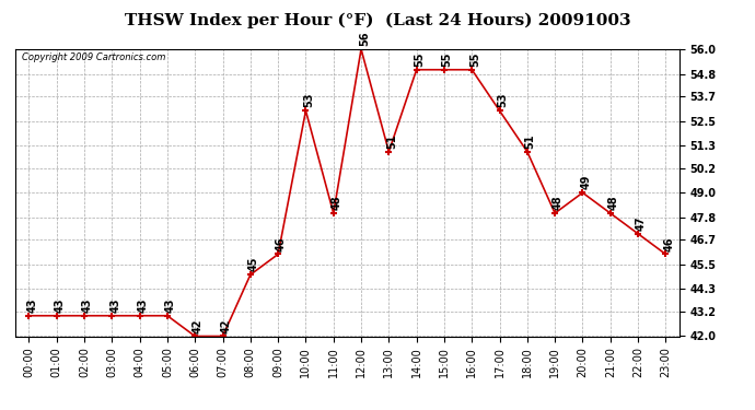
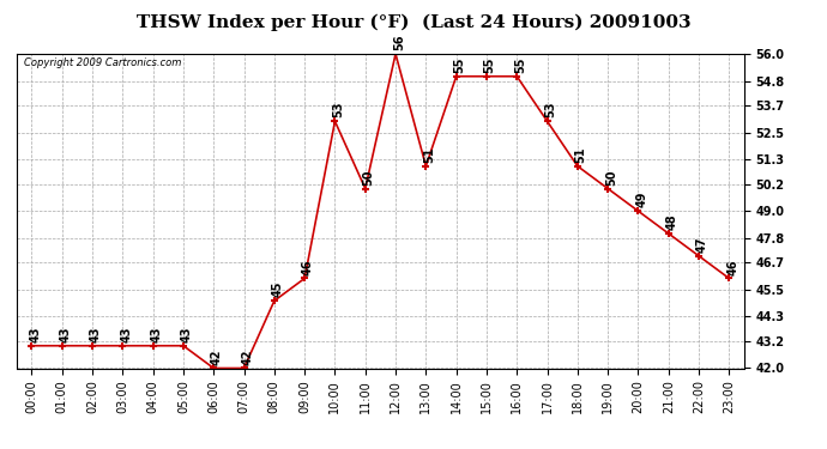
11:00: 48 -> 50
19:00: 48 -> 50
